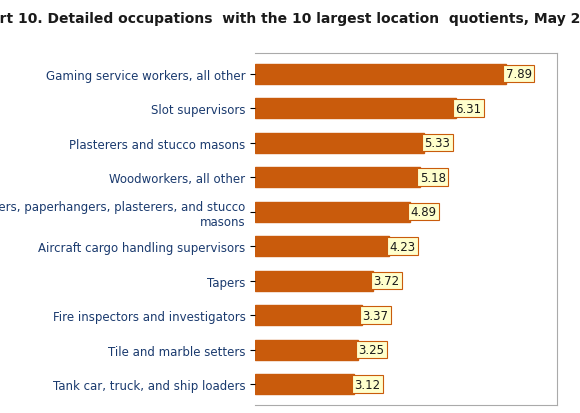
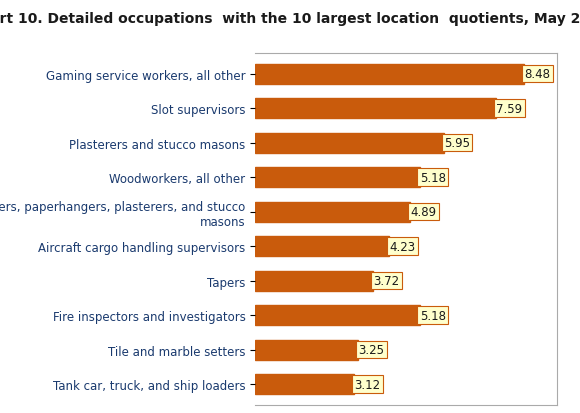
Gaming service workers, all other: 7.89 -> 8.48
Slot supervisors: 6.31 -> 7.59
Plasterers and stucco masons: 5.33 -> 5.95
Fire inspectors and investigators: 3.37 -> 5.18
